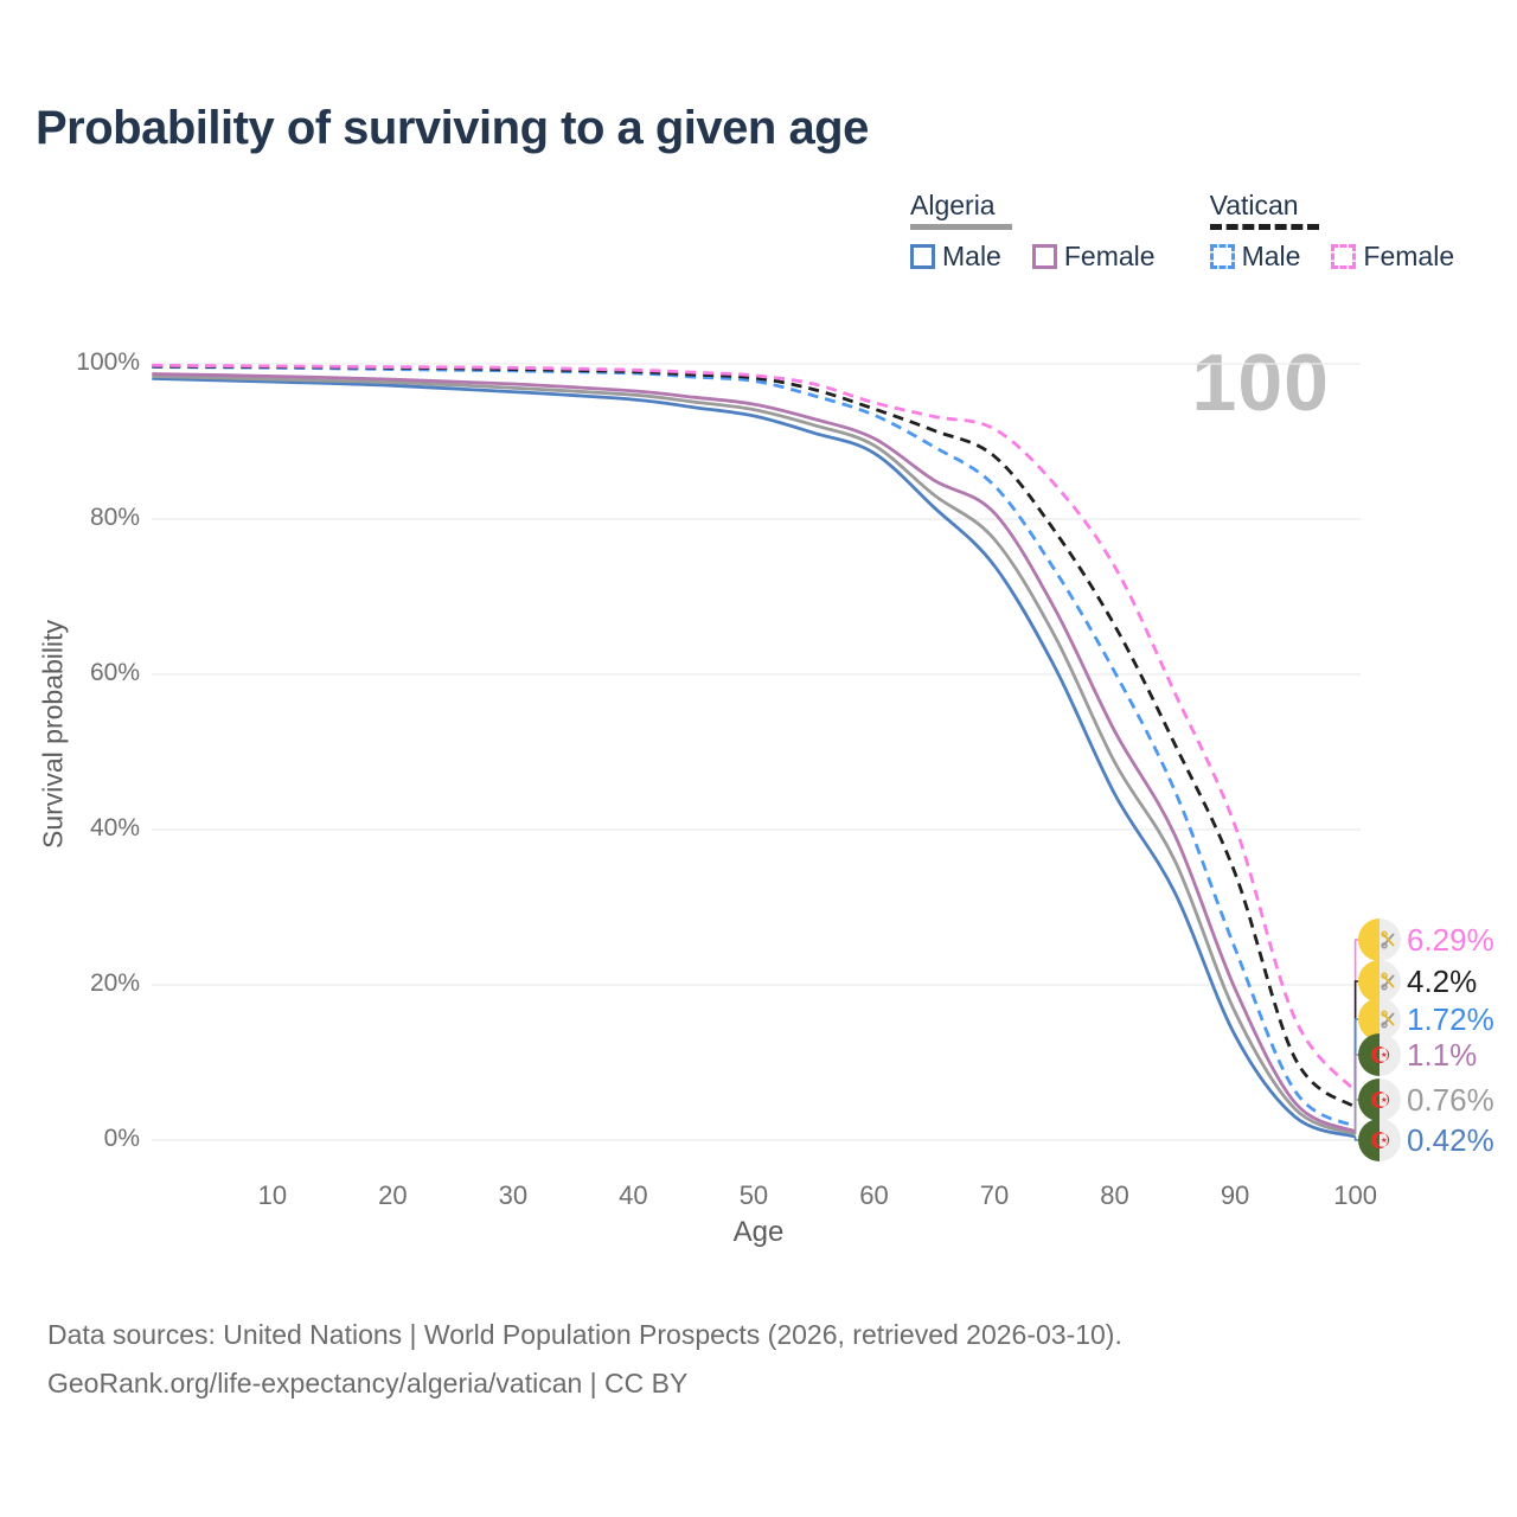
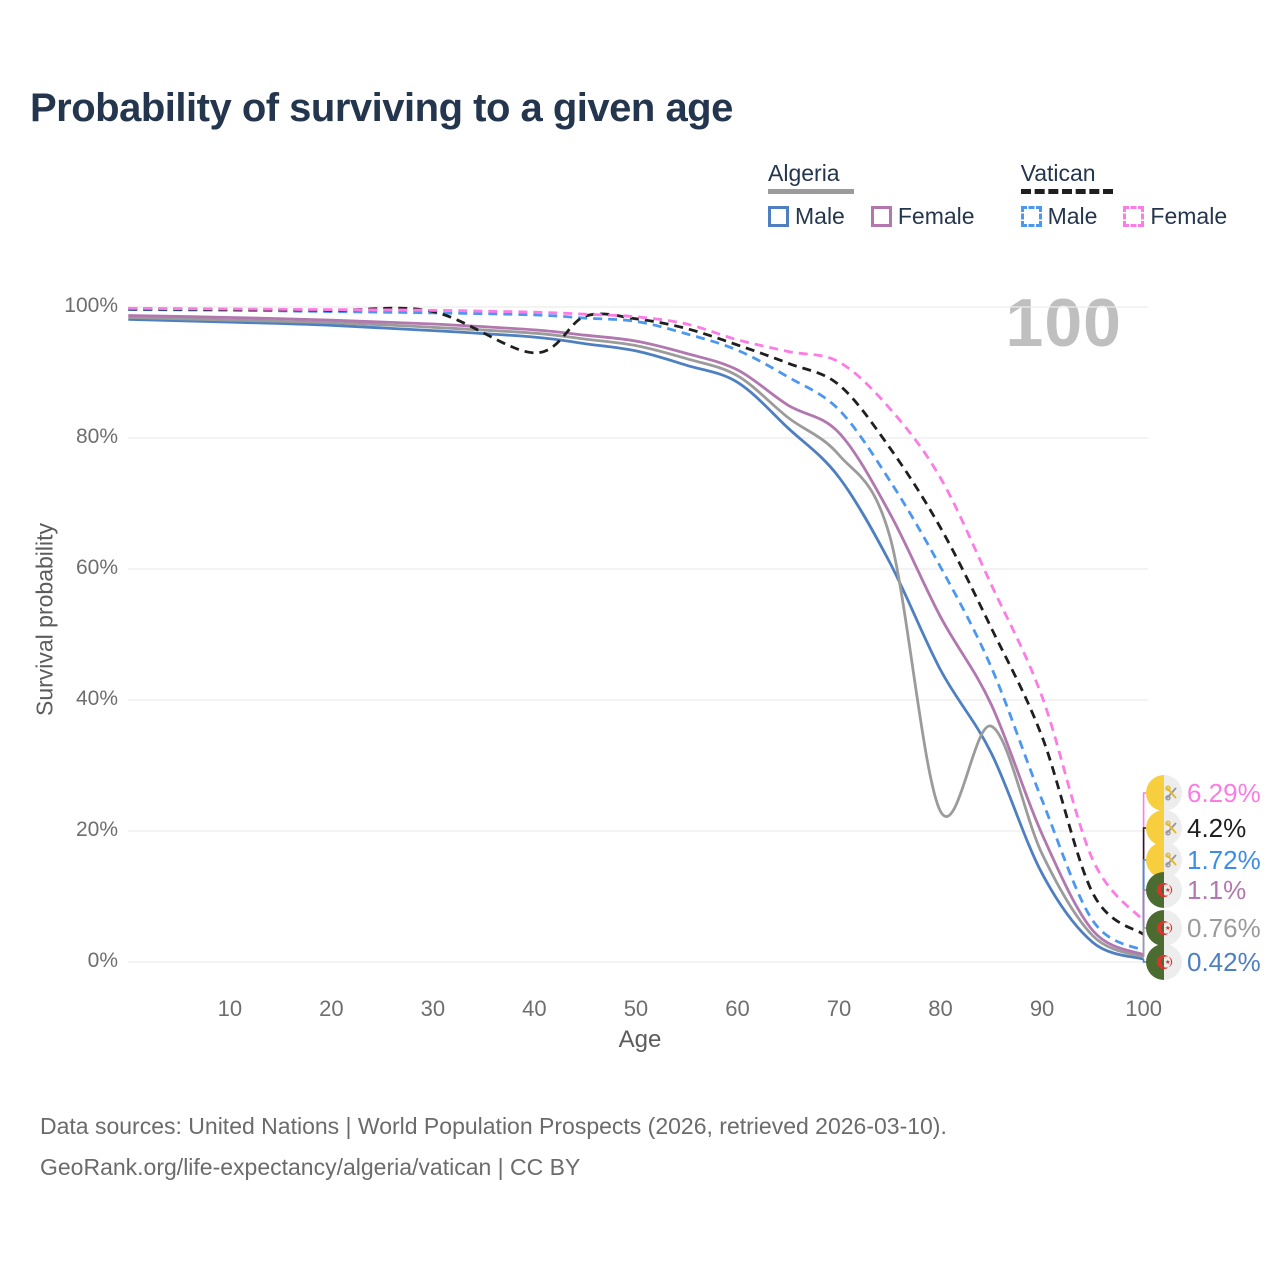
Vatican/40: 99% -> 93%
Algeria/80: 49% -> 23%
